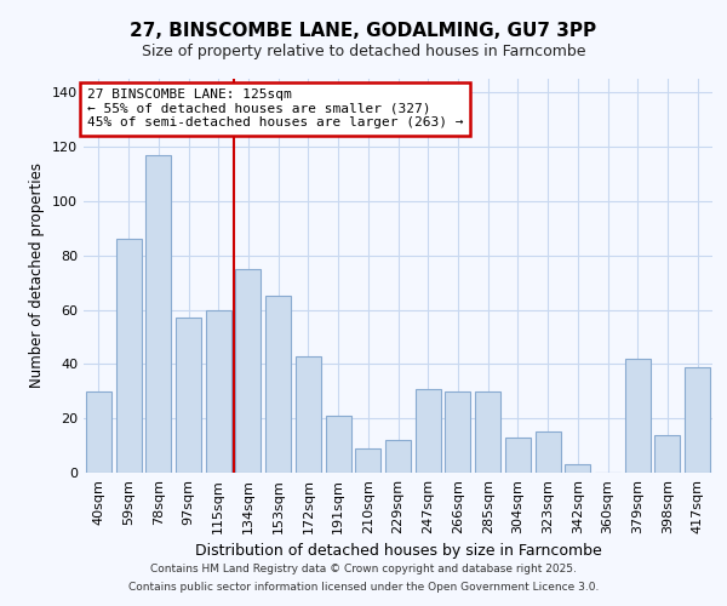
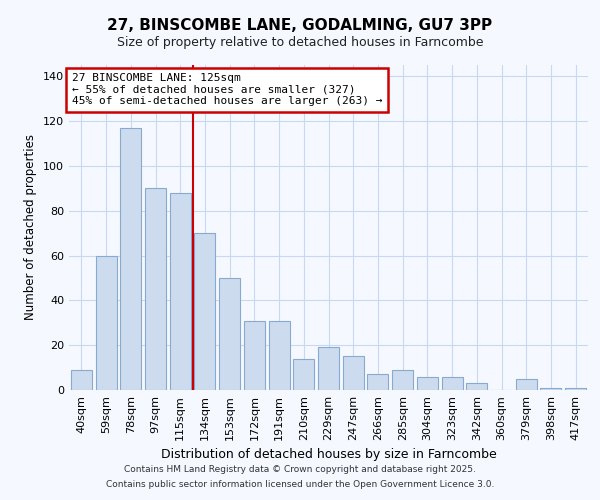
40sqm: 30 -> 9
59sqm: 86 -> 60
97sqm: 57 -> 90
115sqm: 60 -> 88
134sqm: 75 -> 70
153sqm: 65 -> 50
172sqm: 43 -> 31
191sqm: 21 -> 31
210sqm: 9 -> 14
229sqm: 12 -> 19
247sqm: 31 -> 15
266sqm: 30 -> 7
285sqm: 30 -> 9
304sqm: 13 -> 6
323sqm: 15 -> 6
379sqm: 42 -> 5
398sqm: 14 -> 1
417sqm: 39 -> 1
